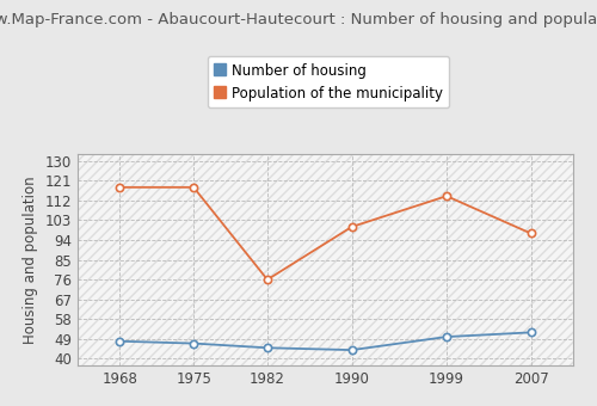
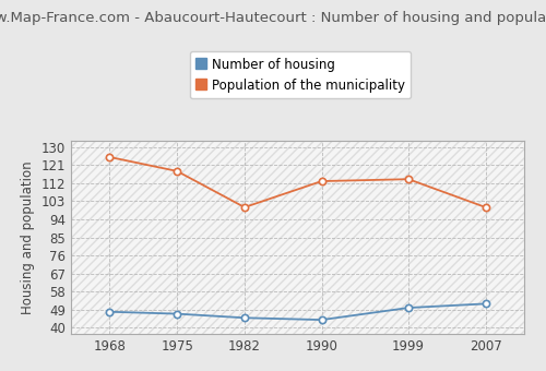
Population of the municipality/1968: 118 -> 125
Population of the municipality/1982: 76 -> 100
Population of the municipality/1990: 100 -> 113
Population of the municipality/2007: 97 -> 100
